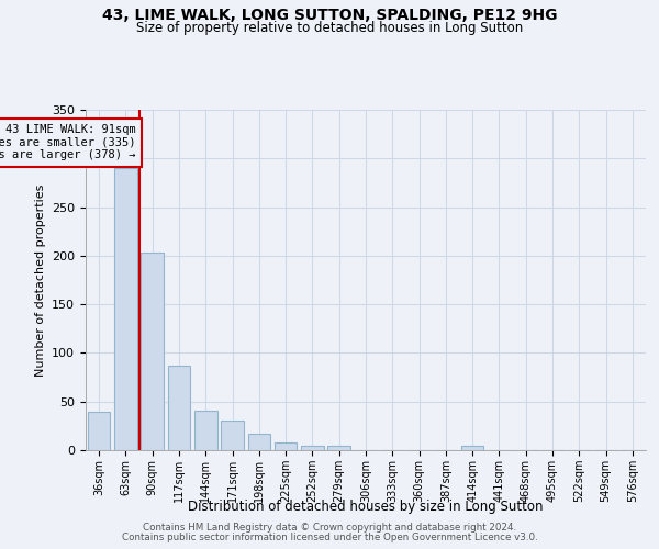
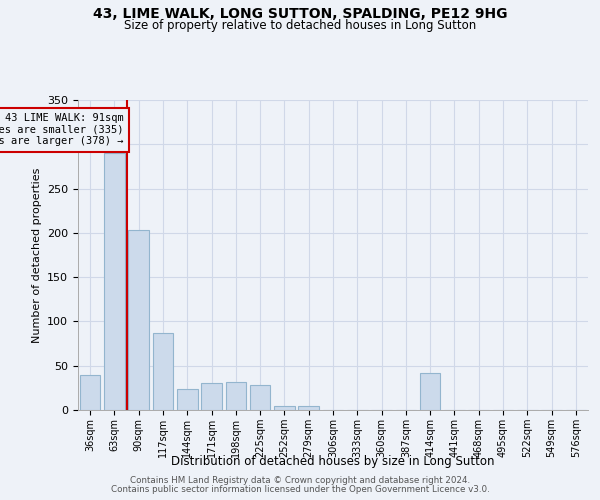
144sqm: 41 -> 24
198sqm: 17 -> 32
225sqm: 8 -> 28
414sqm: 4 -> 42
